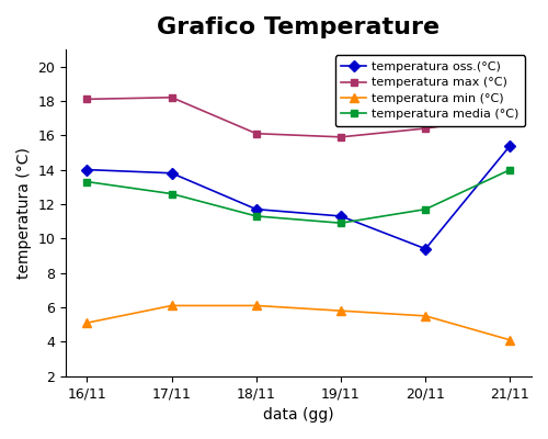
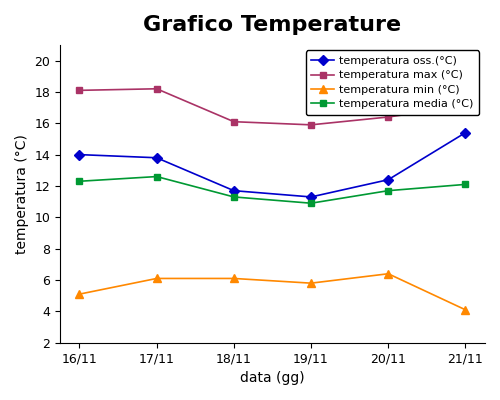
temperatura media (°C)/16/11: 13.3 -> 12.3
temperatura oss.(°C)/20/11: 9.4 -> 12.4
temperatura min (°C)/20/11: 5.5 -> 6.4
temperatura media (°C)/21/11: 14.0 -> 12.1
